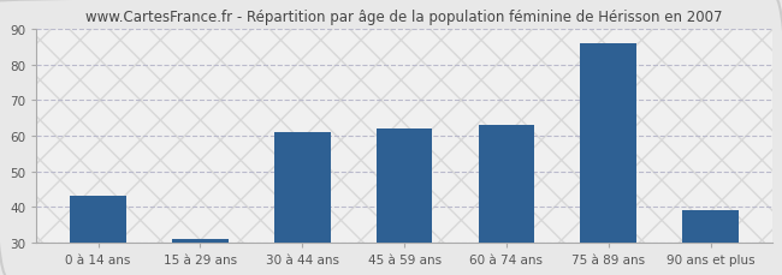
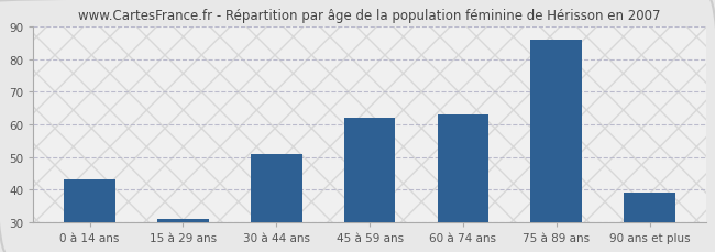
30 à 44 ans: 61 -> 51
